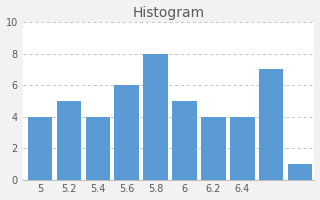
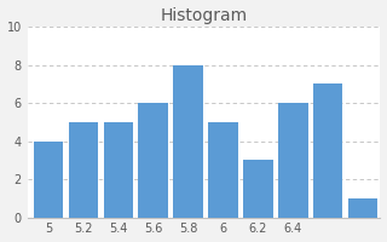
5.4: 4 -> 5
6.2: 4 -> 3
6.4: 4 -> 6
